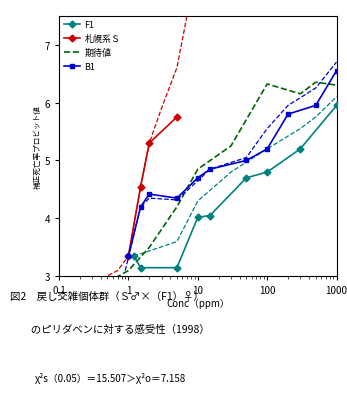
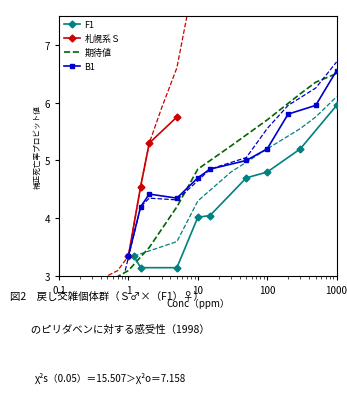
期待値/100: 6.32 -> 5.70
期待値/1000: 6.30 -> 6.50
